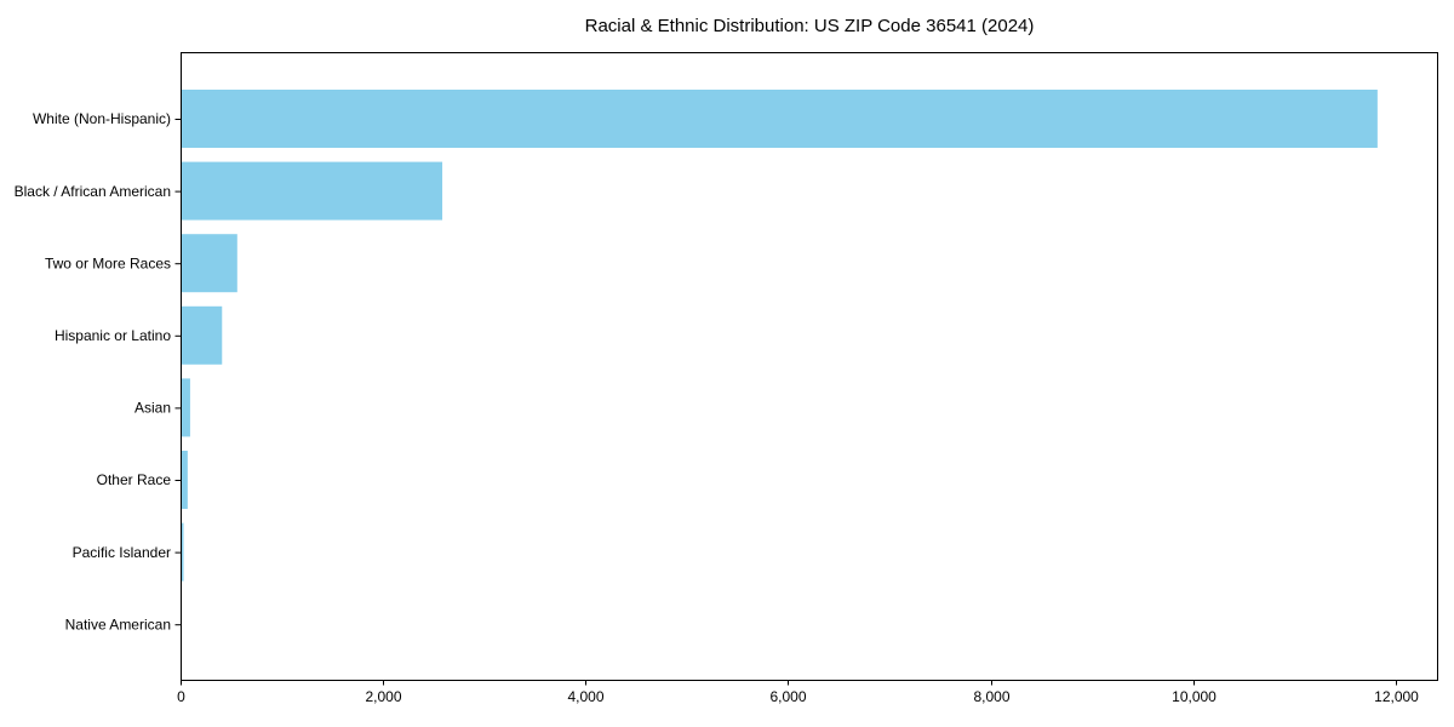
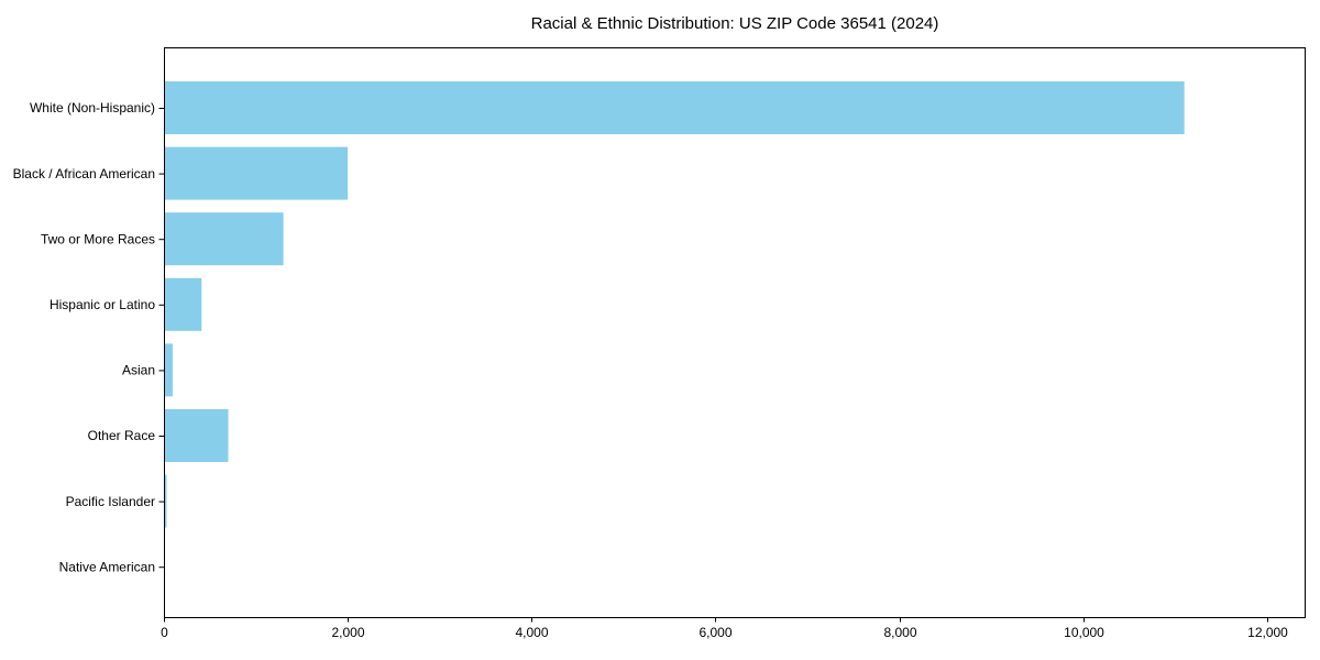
White (Non-Hispanic): 11800 -> 11100
Black / African American: 2600 -> 2000
Two or More Races: 600 -> 1300
Other Race: 100 -> 700
